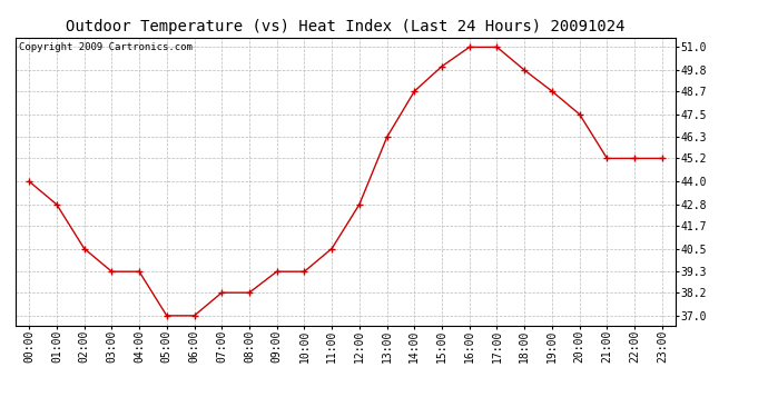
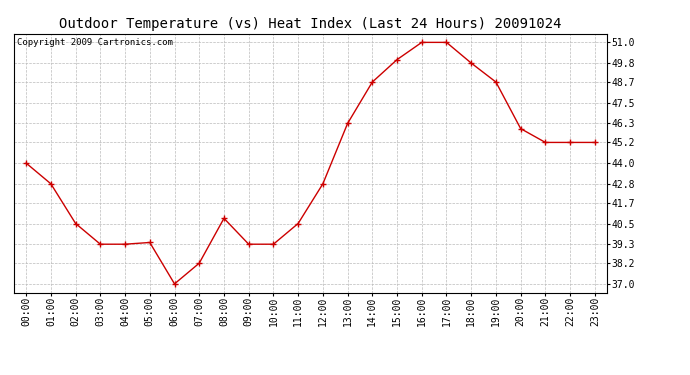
05:00: 37.0 -> 39.4
08:00: 38.2 -> 40.8
20:00: 47.5 -> 46.0
